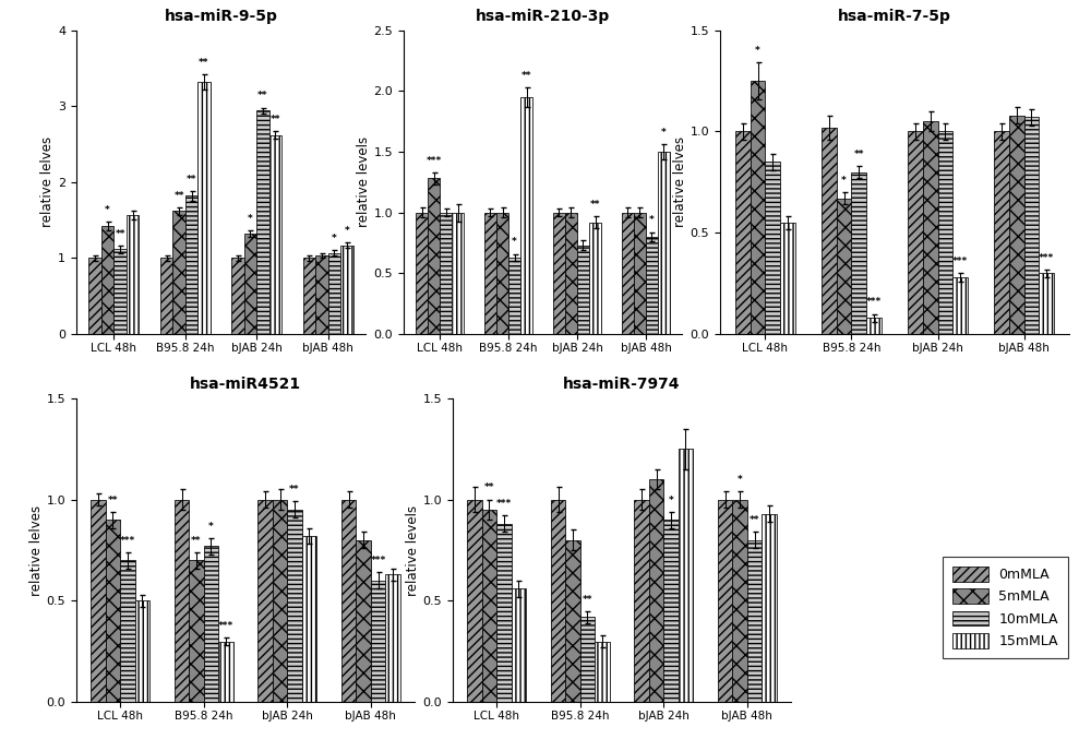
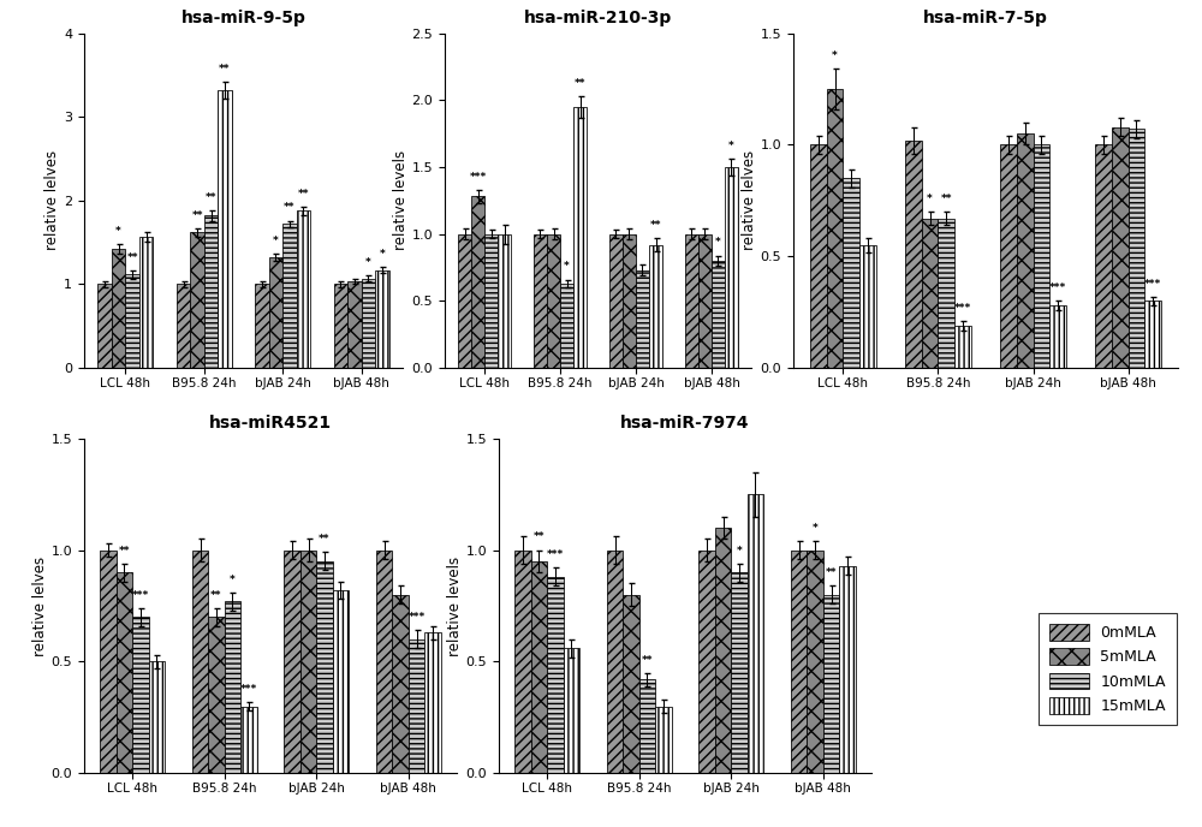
hsa-miR-9-5p/10mMLA/bJAB 24h: 2.94 -> 1.72
hsa-miR-9-5p/15mMLA/bJAB 24h: 2.62 -> 1.88
hsa-miR-7-5p/10mMLA/B95.8 24h: 0.80 -> 0.67
hsa-miR-7-5p/15mMLA/B95.8 24h: 0.08 -> 0.19
